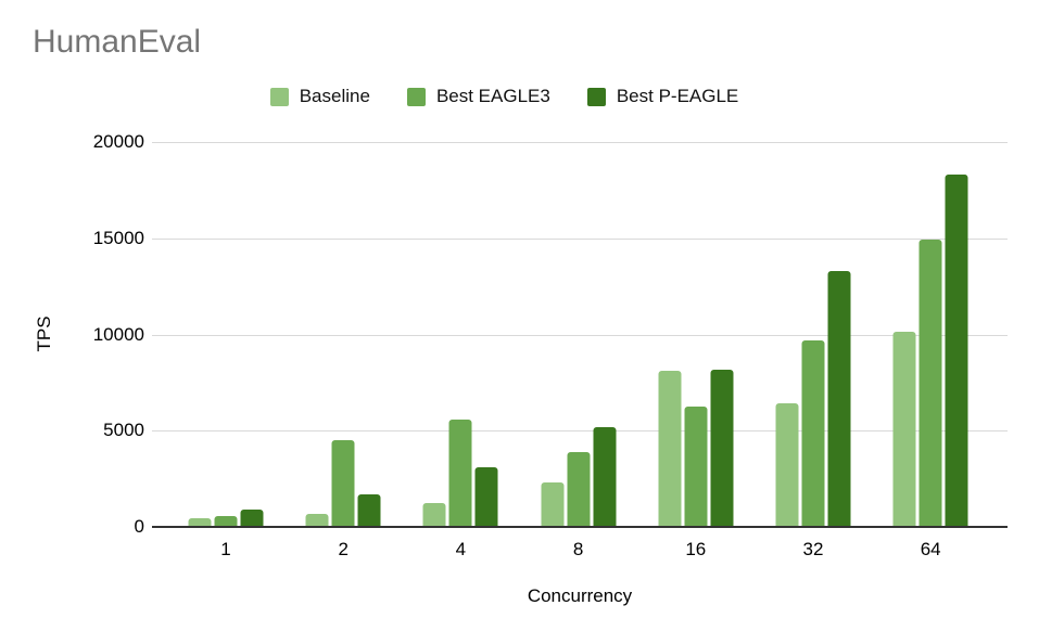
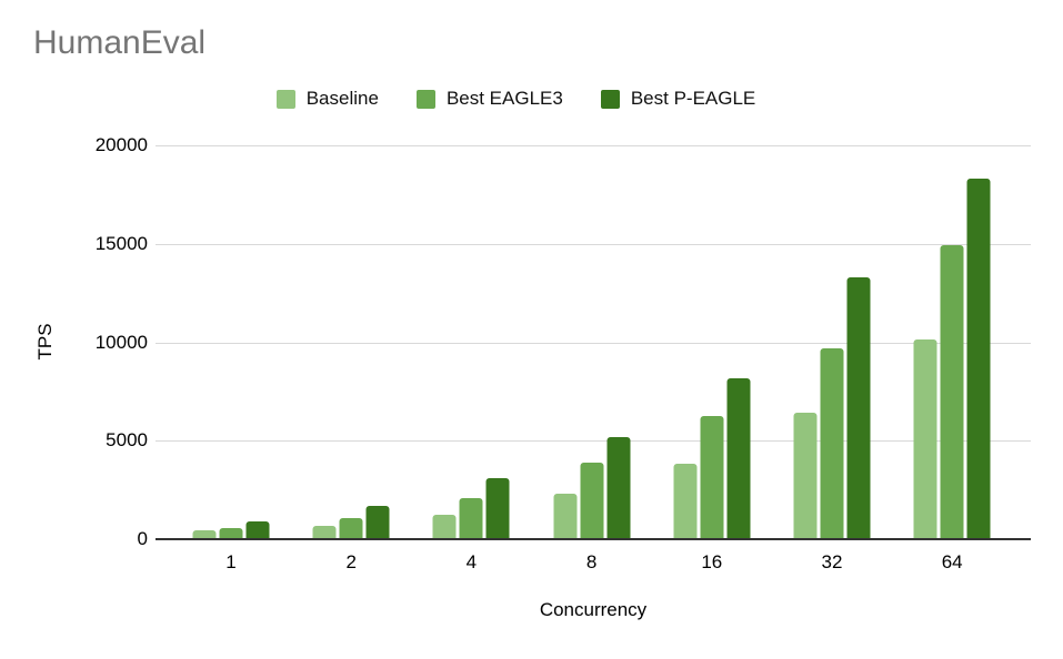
Best EAGLE3/2: 4500 -> 1100
Best EAGLE3/4: 5600 -> 2100
Baseline/16: 8100 -> 3800
